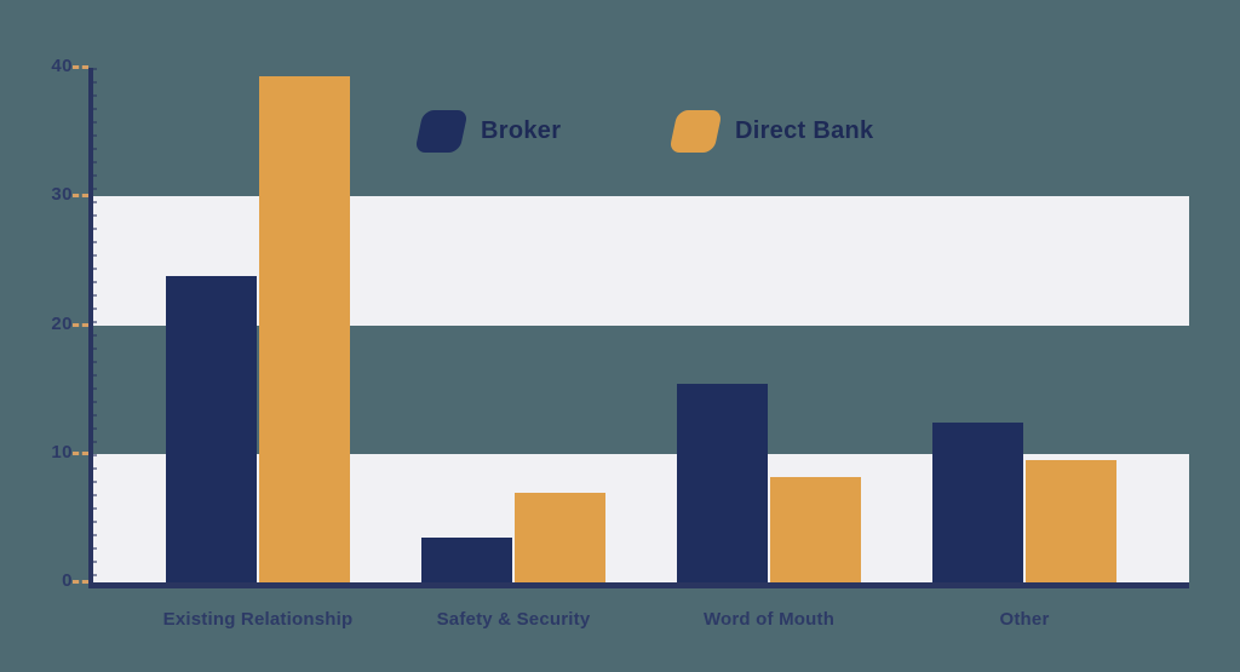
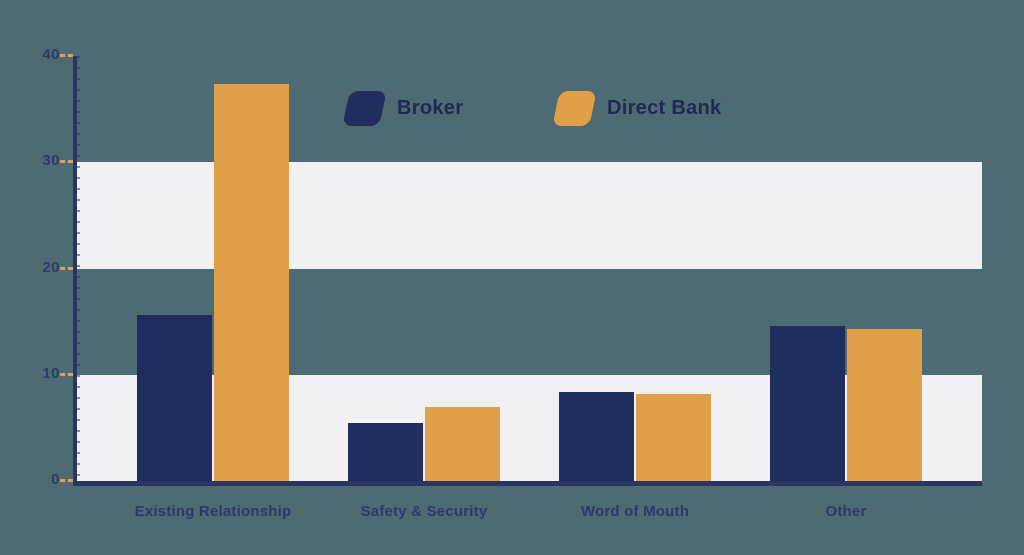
Broker/Existing Relationship: 23.8 -> 15.6
Direct Bank/Existing Relationship: 39.3 -> 37.4
Broker/Safety & Security: 3.5 -> 5.5
Broker/Word of Mouth: 15.4 -> 8.4
Broker/Other: 12.4 -> 14.6
Direct Bank/Other: 9.5 -> 14.3
